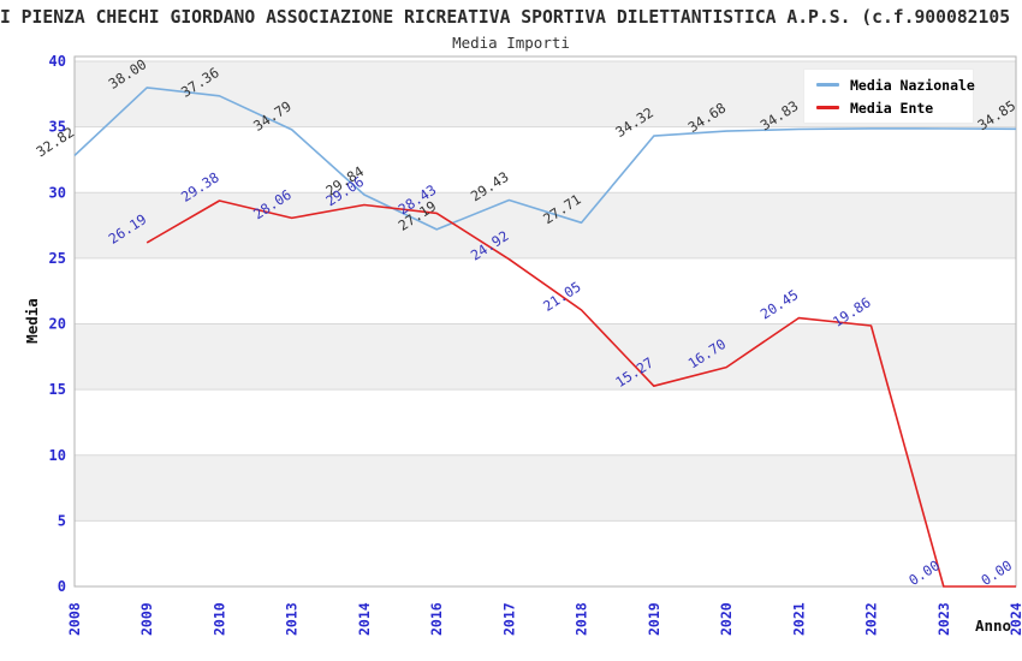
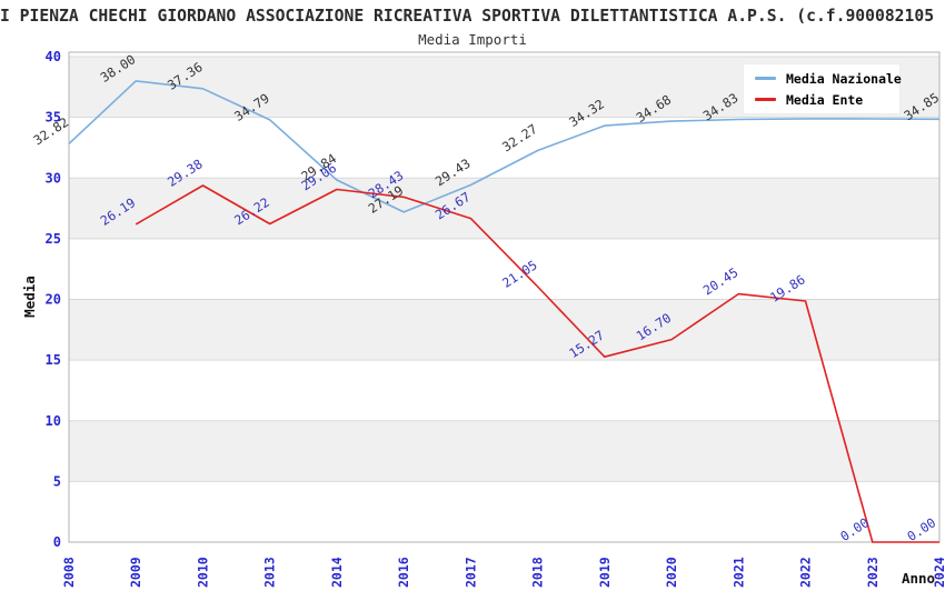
Media Ente/2013: 28.06 -> 26.22
Media Ente/2017: 24.92 -> 26.67
Media Nazionale/2018: 27.71 -> 32.27
